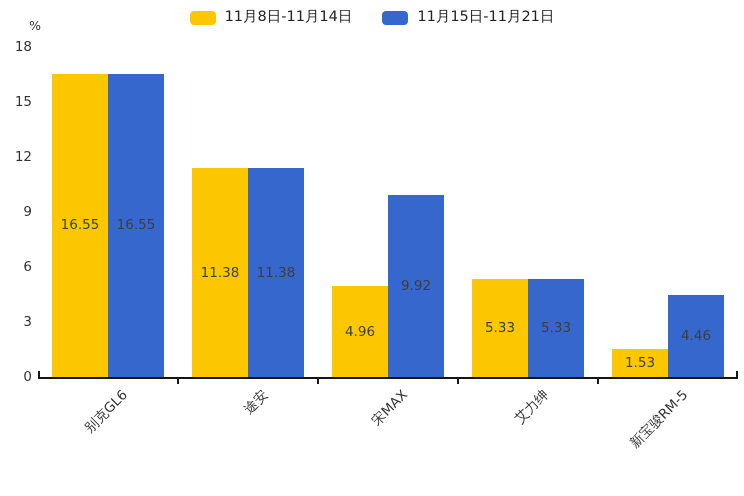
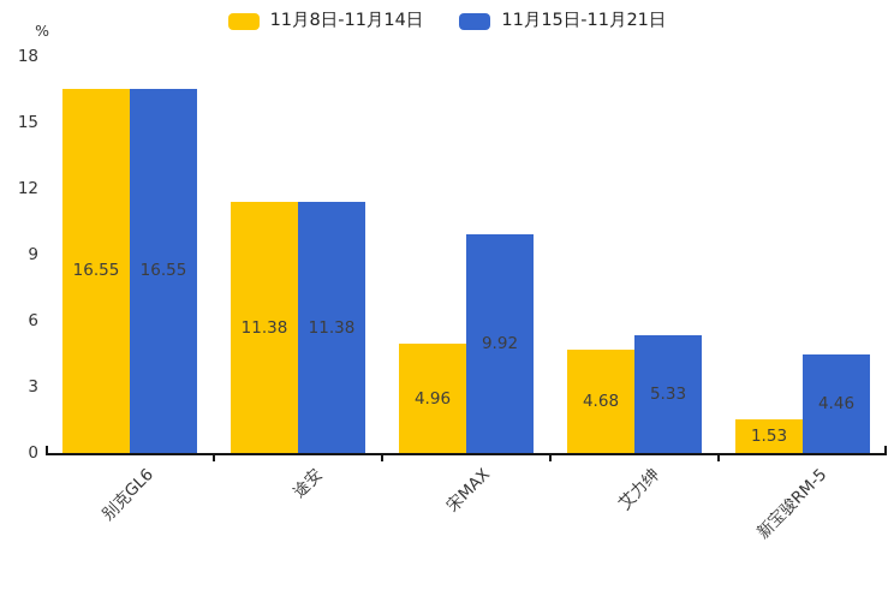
11月8日-11月14日/艾力绅: 5.33 -> 4.68
